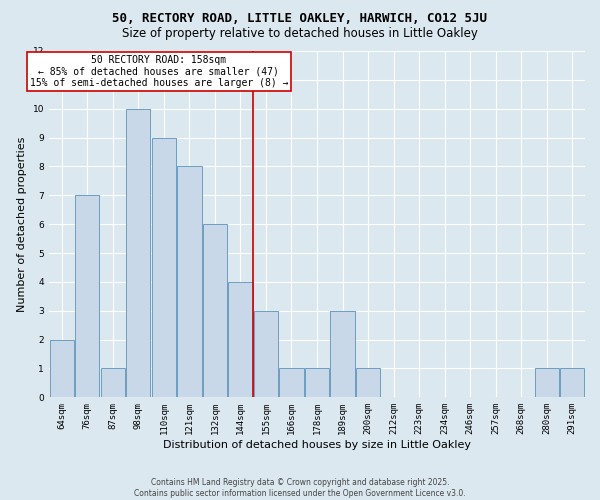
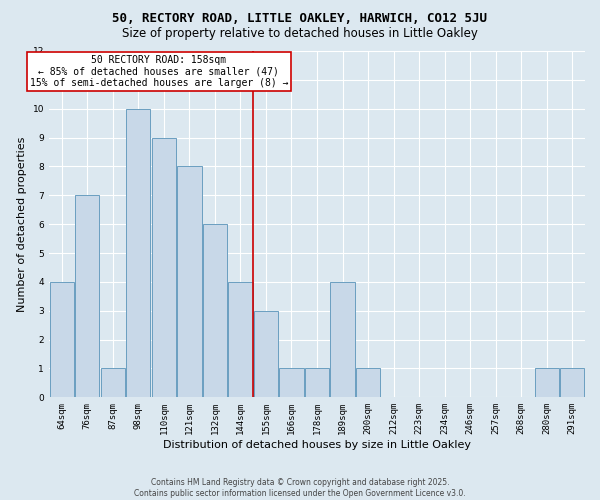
64sqm: 2 -> 4
189sqm: 3 -> 4
